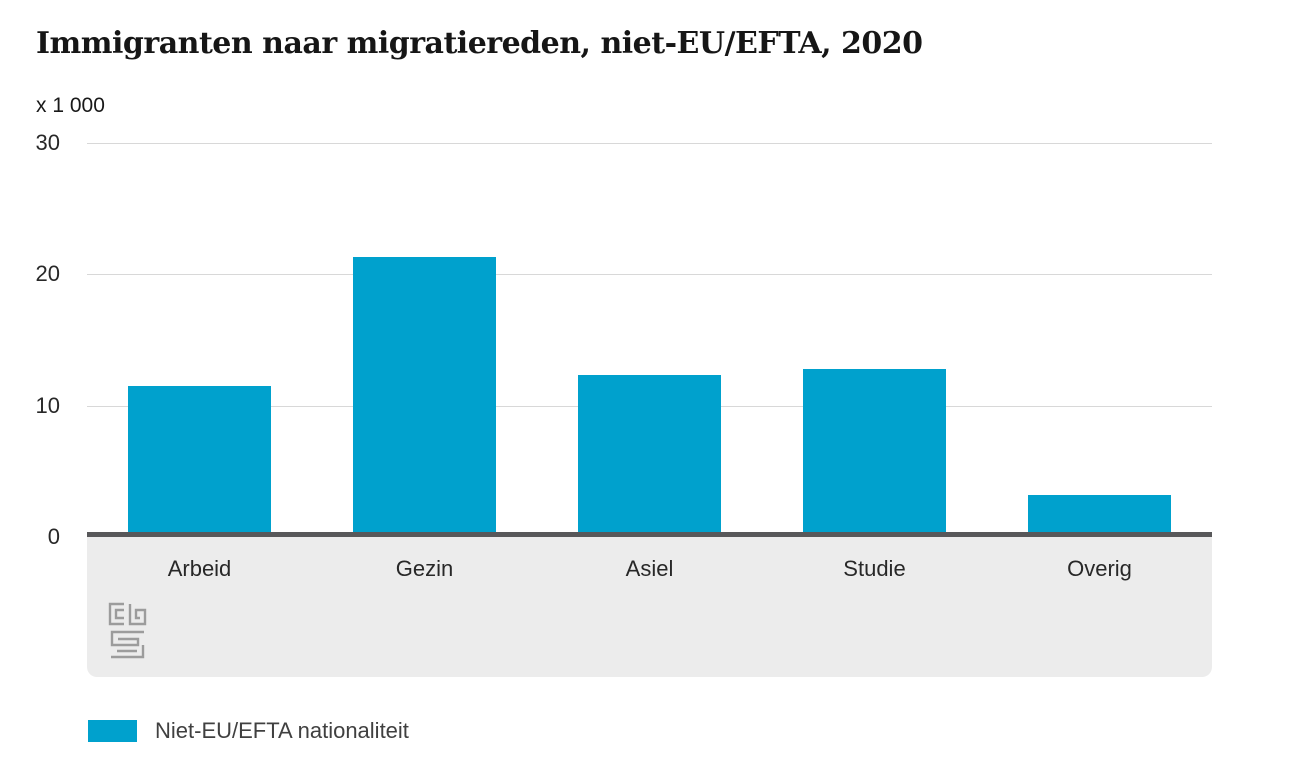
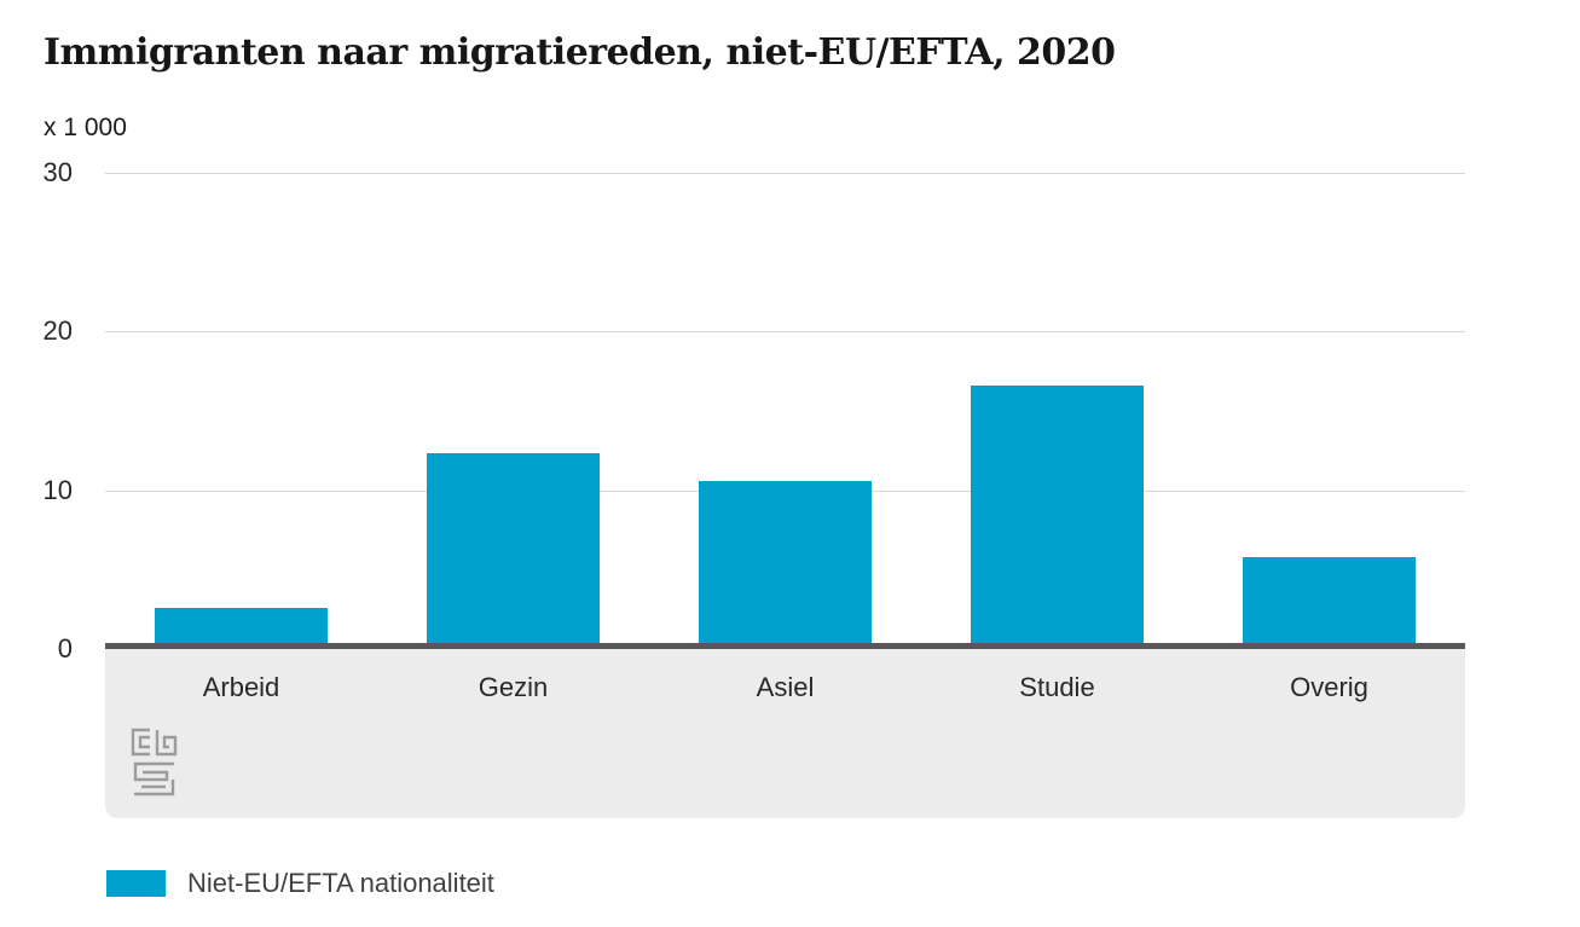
Arbeid: 11.5 -> 2.6
Gezin: 21.3 -> 12.3
Asiel: 12.3 -> 10.6
Studie: 12.8 -> 16.6
Overig: 3.2 -> 5.8
